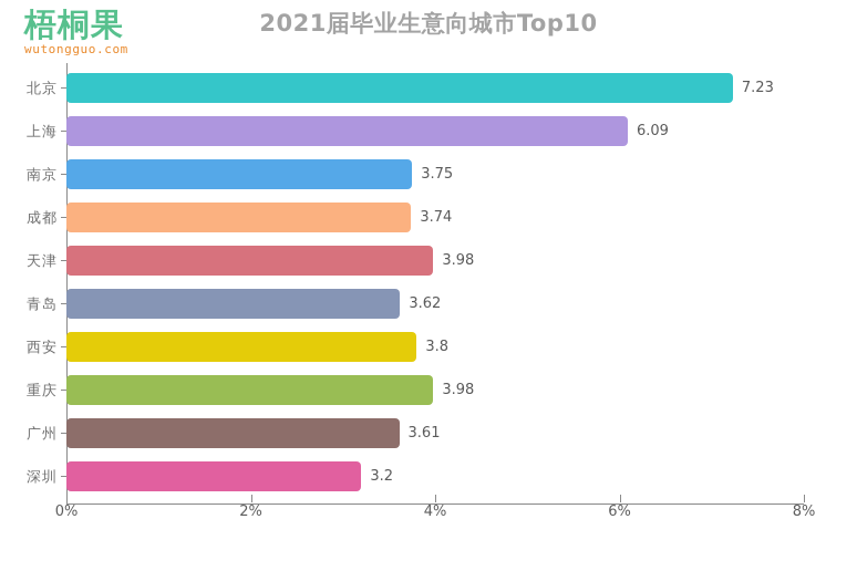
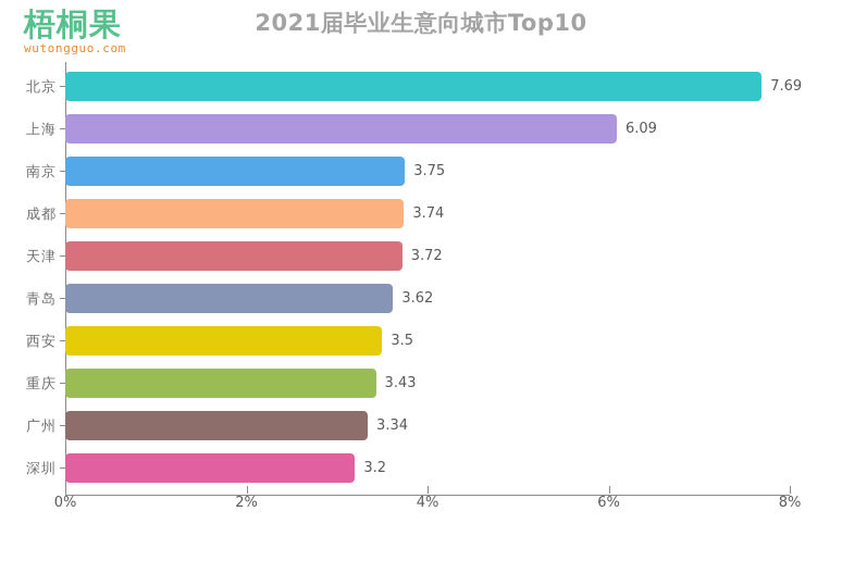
北京: 7.23 -> 7.69
天津: 3.98 -> 3.72
西安: 3.8 -> 3.5
重庆: 3.98 -> 3.43
广州: 3.61 -> 3.34
